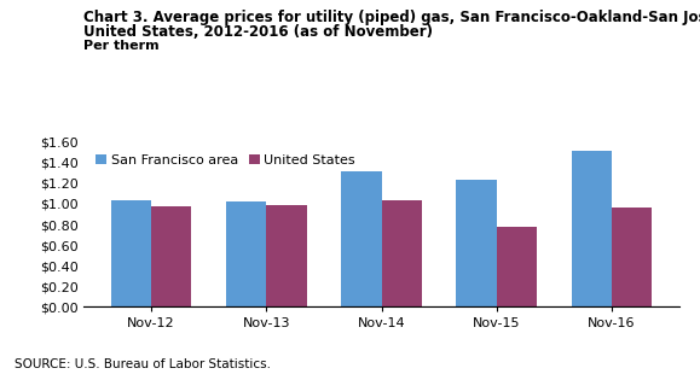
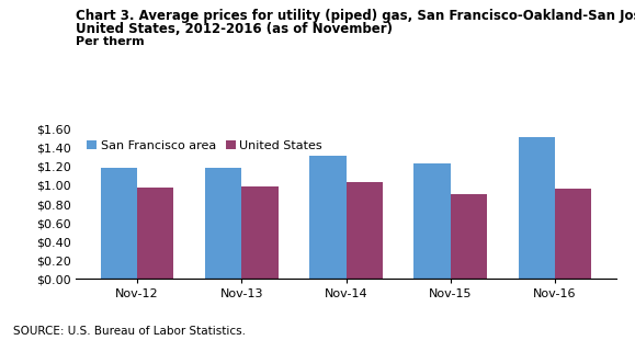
San Francisco area/Nov-12: $1.04 -> $1.19
San Francisco area/Nov-13: $1.02 -> $1.19
United States/Nov-15: $0.78 -> $0.90
